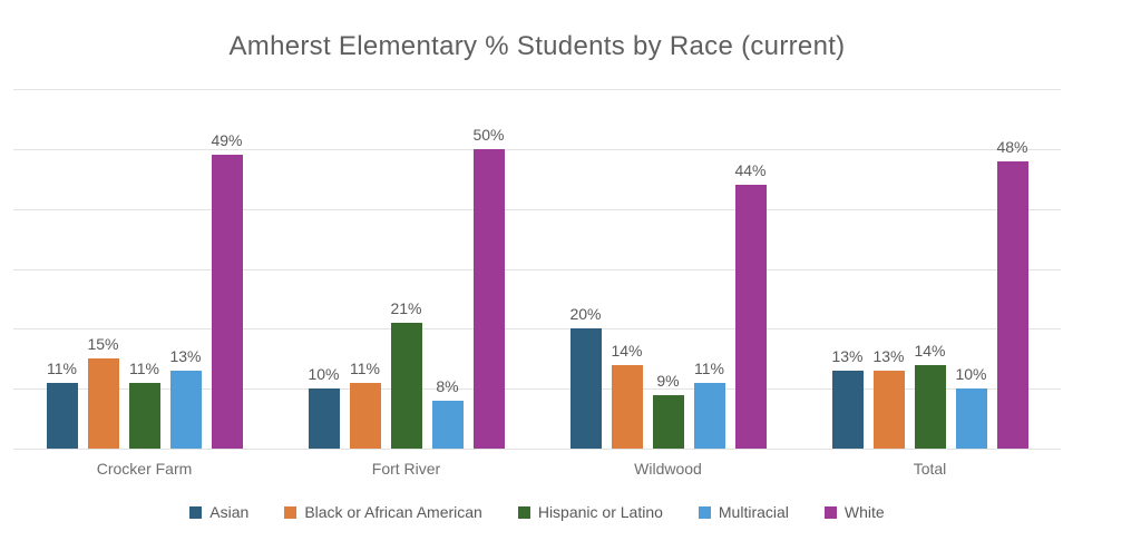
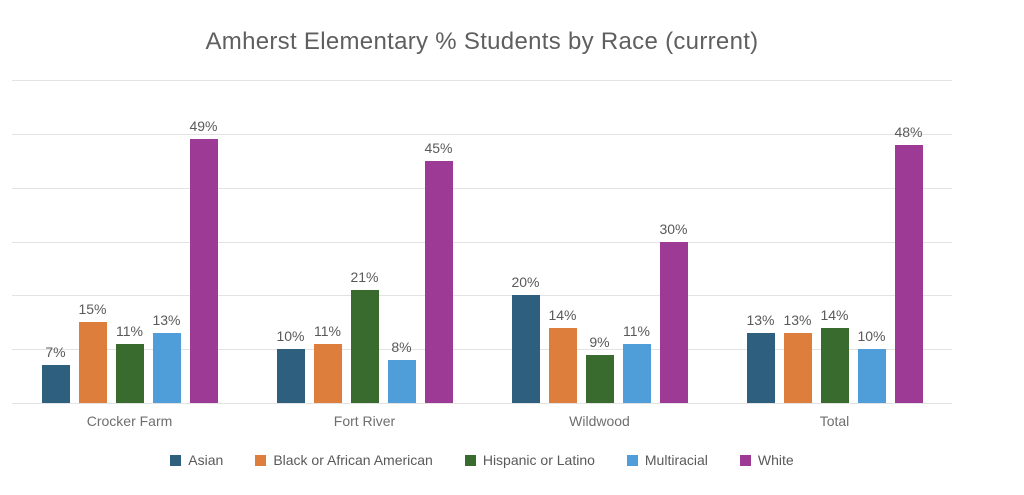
Asian/Crocker Farm: 11% -> 7%
White/Fort River: 50% -> 45%
White/Wildwood: 44% -> 30%
